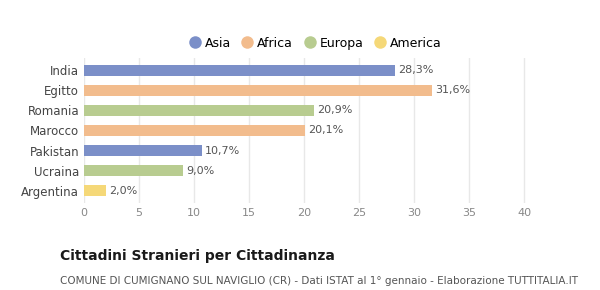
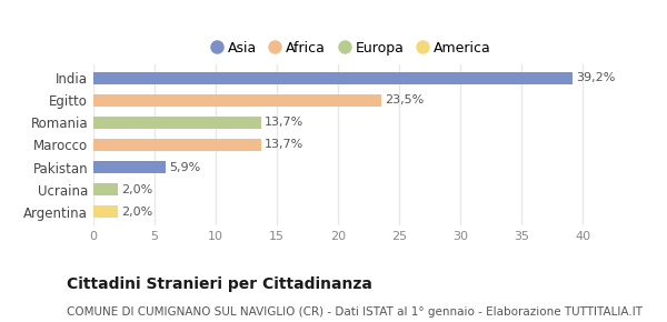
India: 28,3% -> 39,2%
Egitto: 31,6% -> 23,5%
Romania: 20,9% -> 13,7%
Marocco: 20,1% -> 13,7%
Pakistan: 10,7% -> 5,9%
Ucraina: 9,0% -> 2,0%
